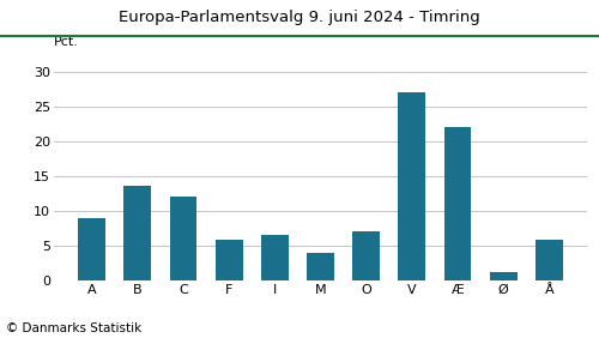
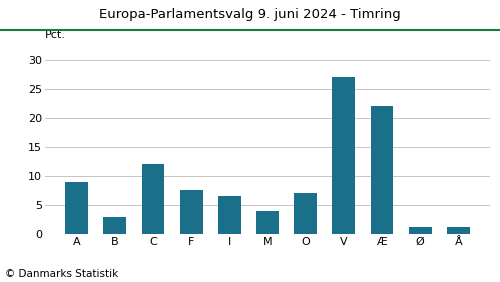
B: 13.6 -> 3.0
F: 5.8 -> 7.5
Å: 5.8 -> 1.2
